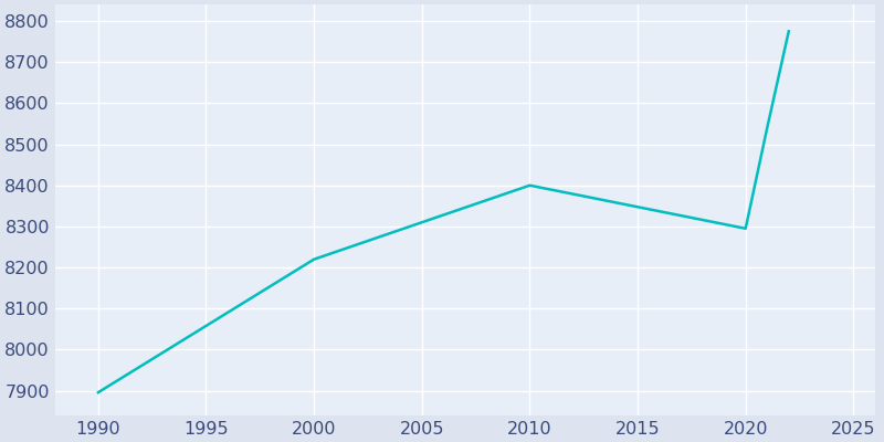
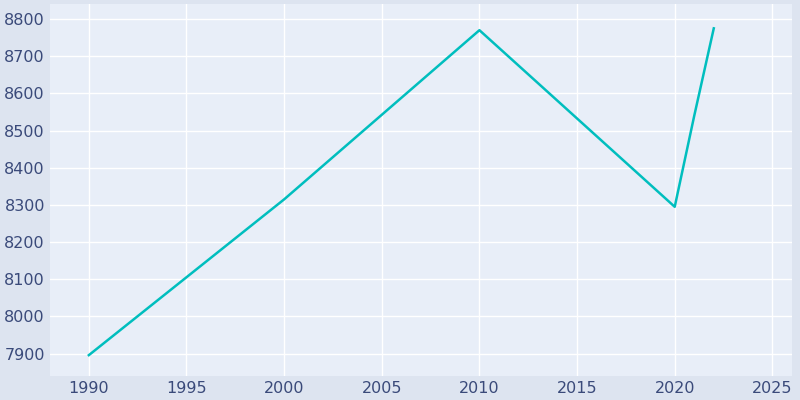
2000: 8220 -> 8315
2010: 8400 -> 8770
